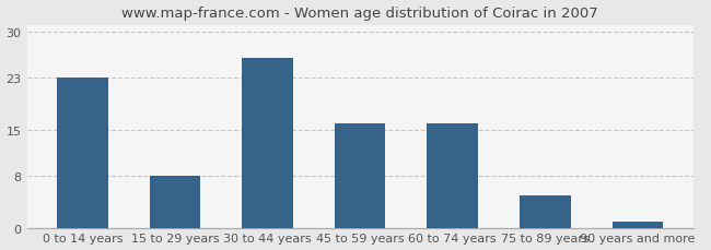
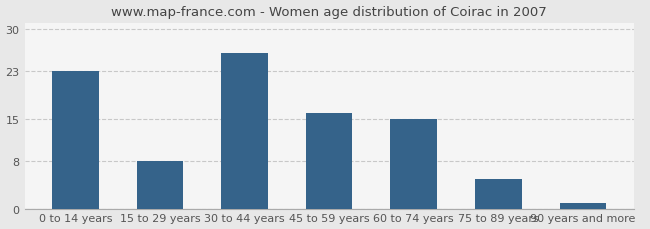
60 to 74 years: 16 -> 15
